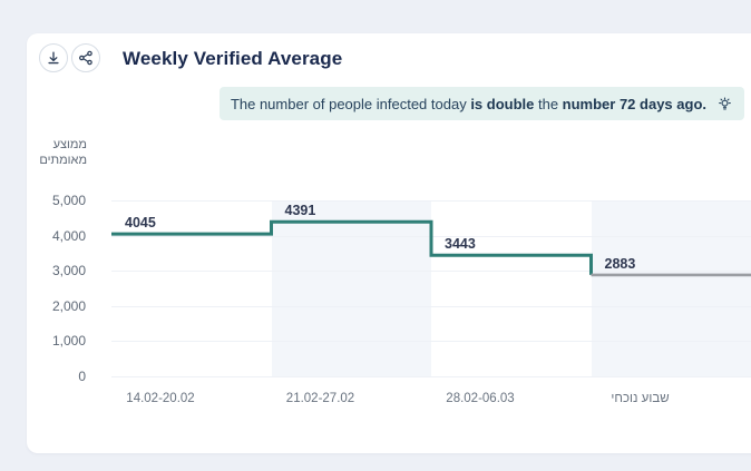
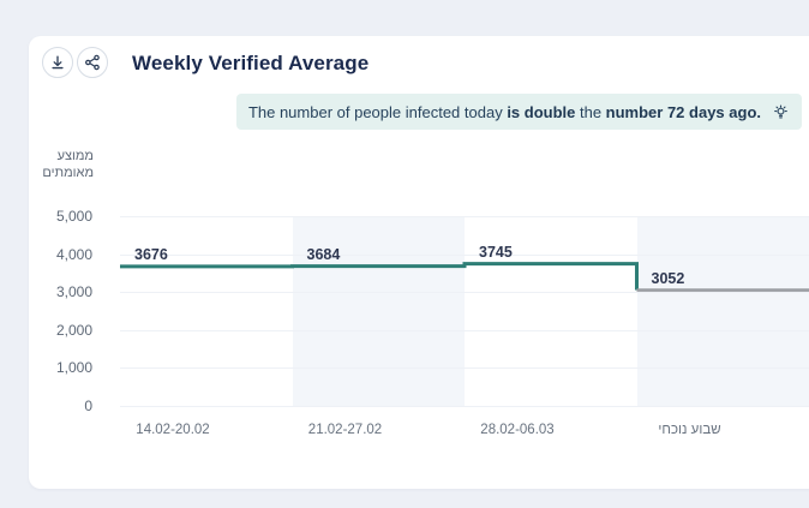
14.02-20.02: 4045 -> 3676
21.02-27.02: 4391 -> 3684
28.02-06.03: 3443 -> 3745
שבוע נוכחי: 2883 -> 3052
